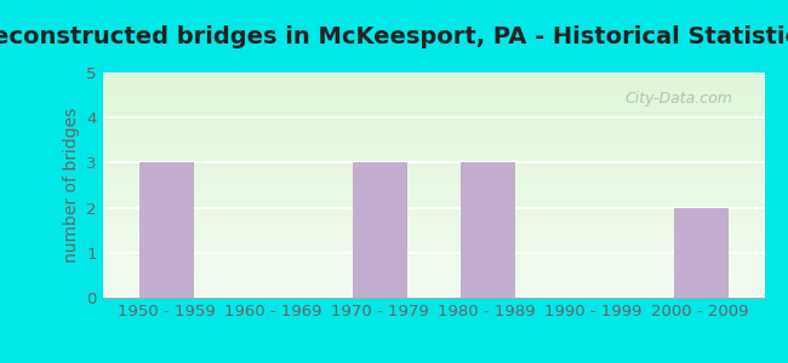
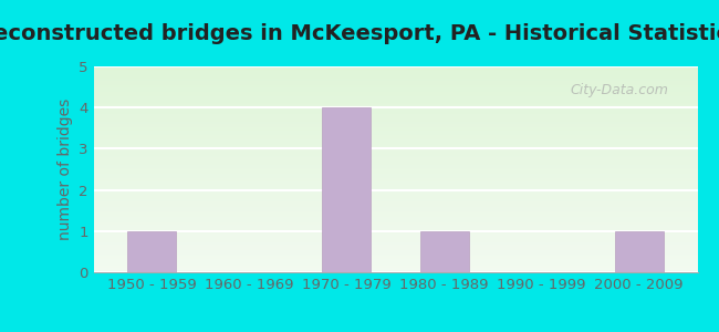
1950 - 1959: 3 -> 1
1970 - 1979: 3 -> 4
1980 - 1989: 3 -> 1
2000 - 2009: 2 -> 1
